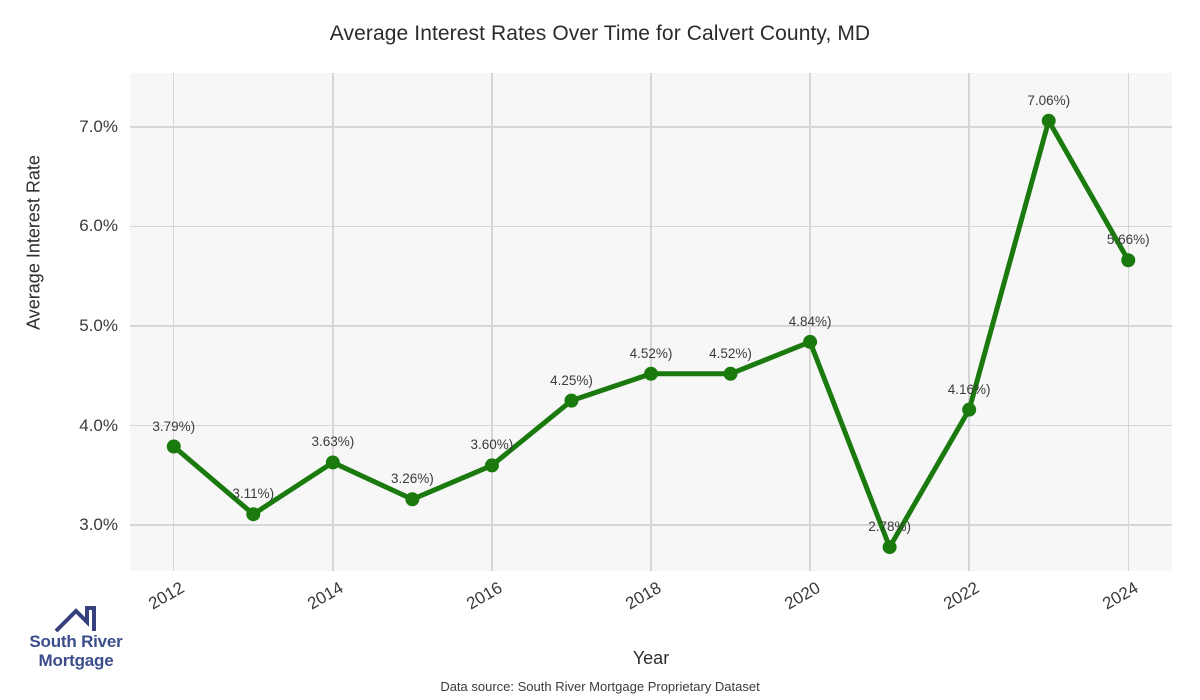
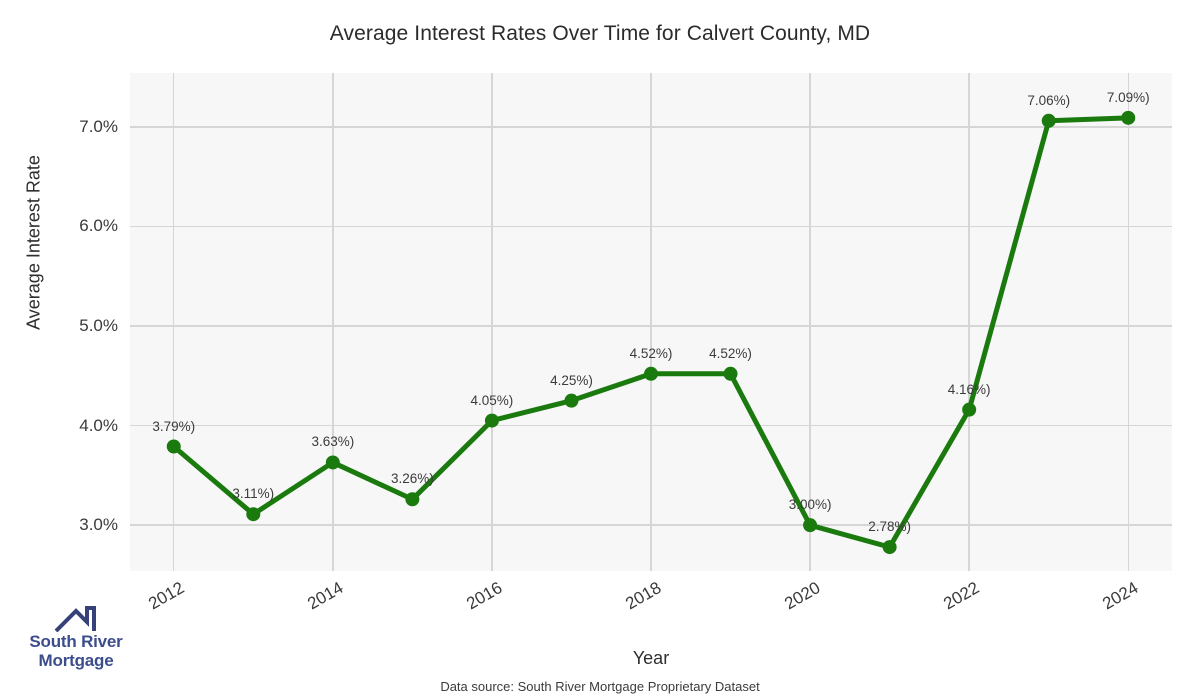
2016: 3.60% -> 4.05%
2020: 4.84% -> 3.00%
2024: 5.66% -> 7.09%
